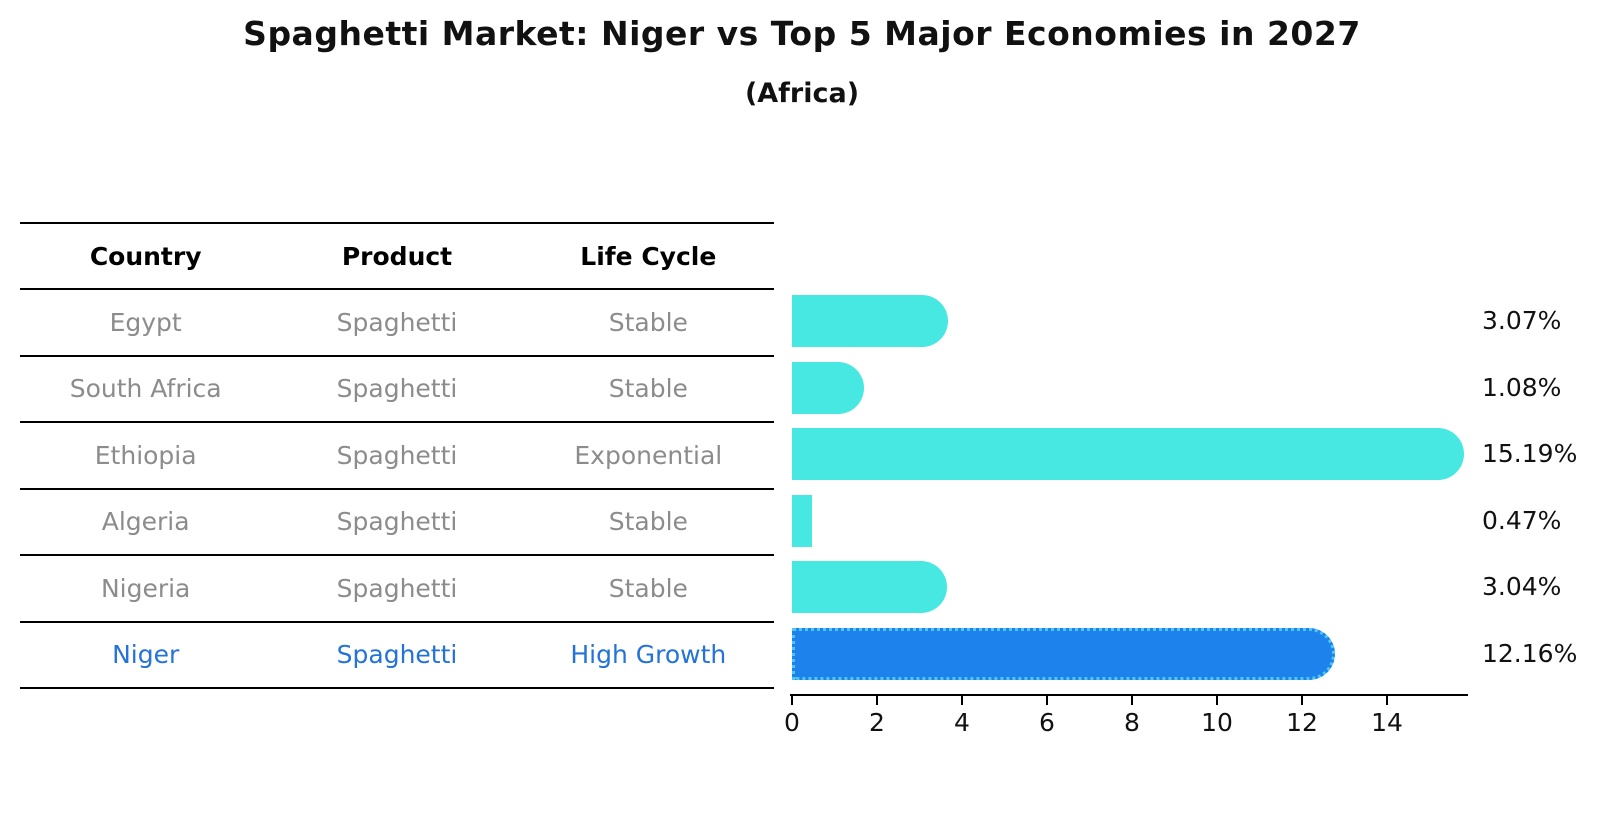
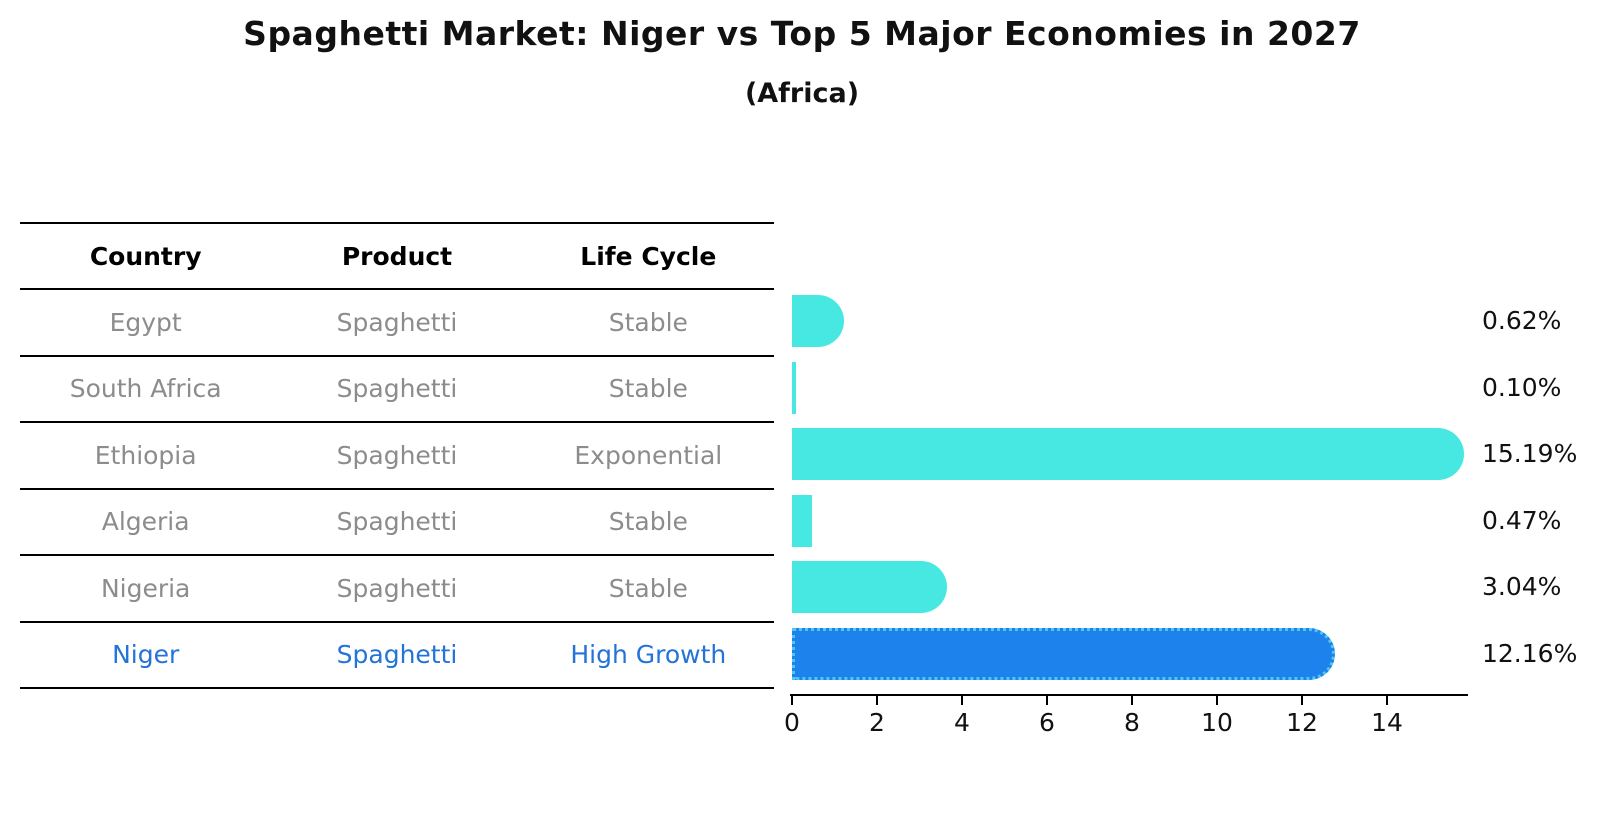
Egypt: 3.07% -> 0.62%
South Africa: 1.08% -> 0.10%
